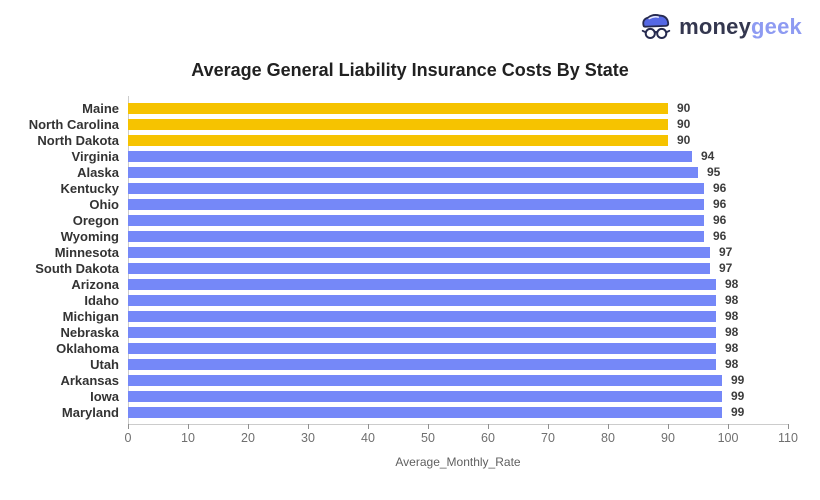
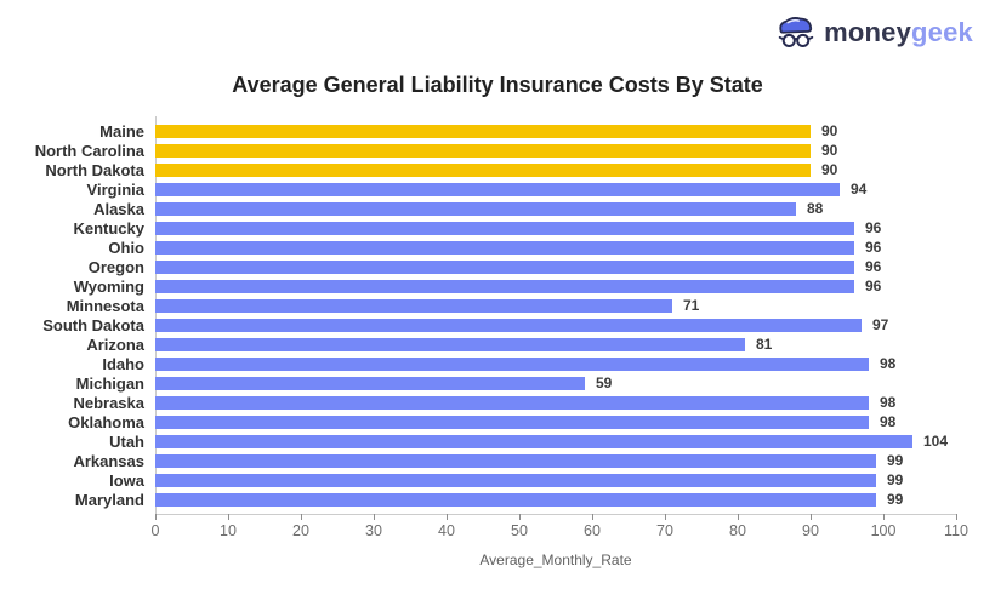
Alaska: 95 -> 88
Minnesota: 97 -> 71
Arizona: 98 -> 81
Michigan: 98 -> 59
Utah: 98 -> 104
